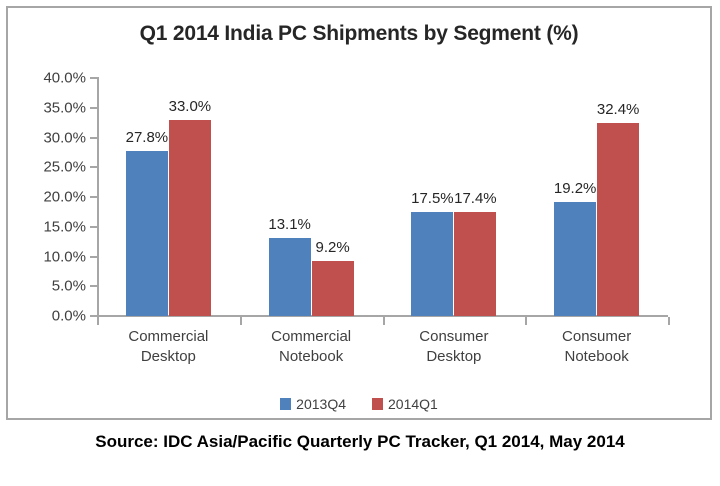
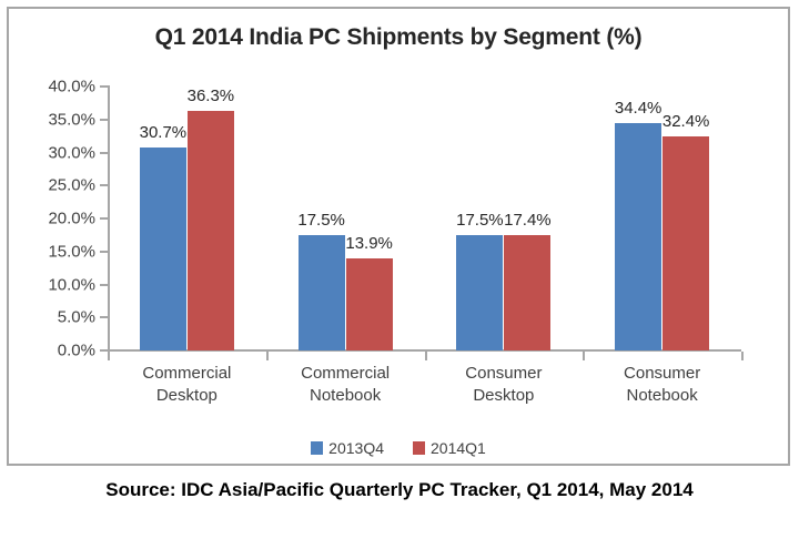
2013Q4/Commercial Desktop: 27.8% -> 30.7%
2014Q1/Commercial Desktop: 33.0% -> 36.3%
2013Q4/Commercial Notebook: 13.1% -> 17.5%
2014Q1/Commercial Notebook: 9.2% -> 13.9%
2013Q4/Consumer Notebook: 19.2% -> 34.4%
